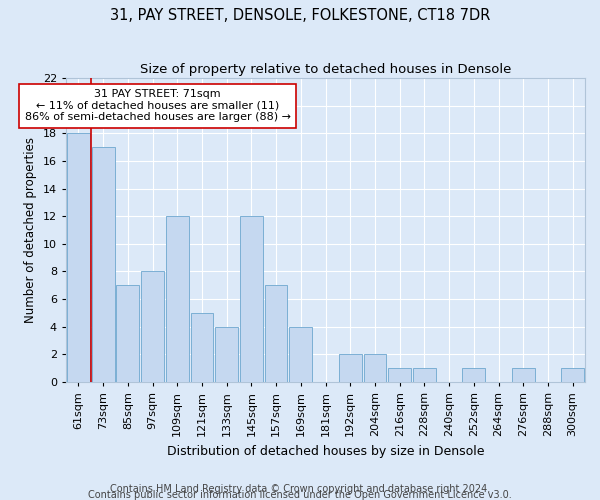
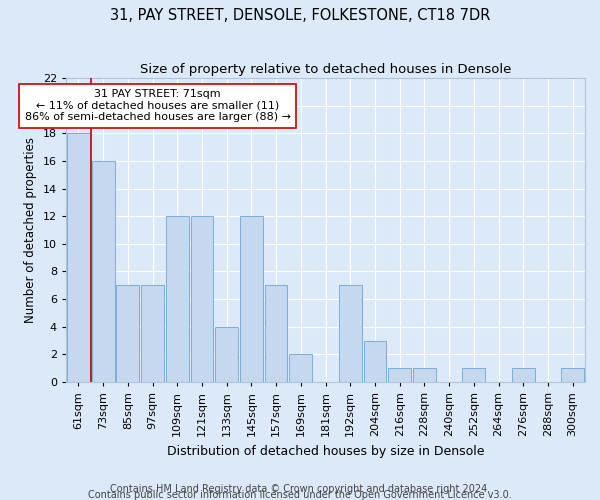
73sqm: 17 -> 16
97sqm: 8 -> 7
121sqm: 5 -> 12
169sqm: 4 -> 2
192sqm: 2 -> 7
204sqm: 2 -> 3
